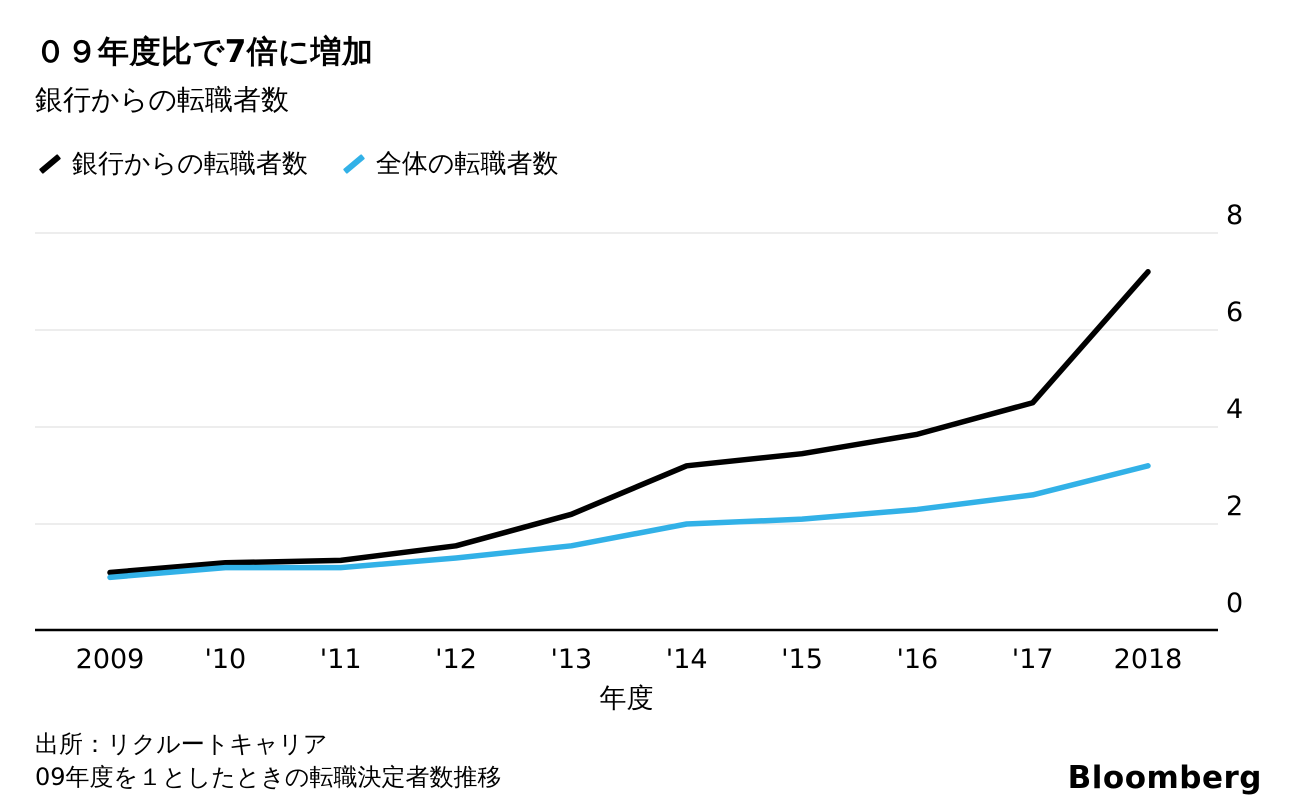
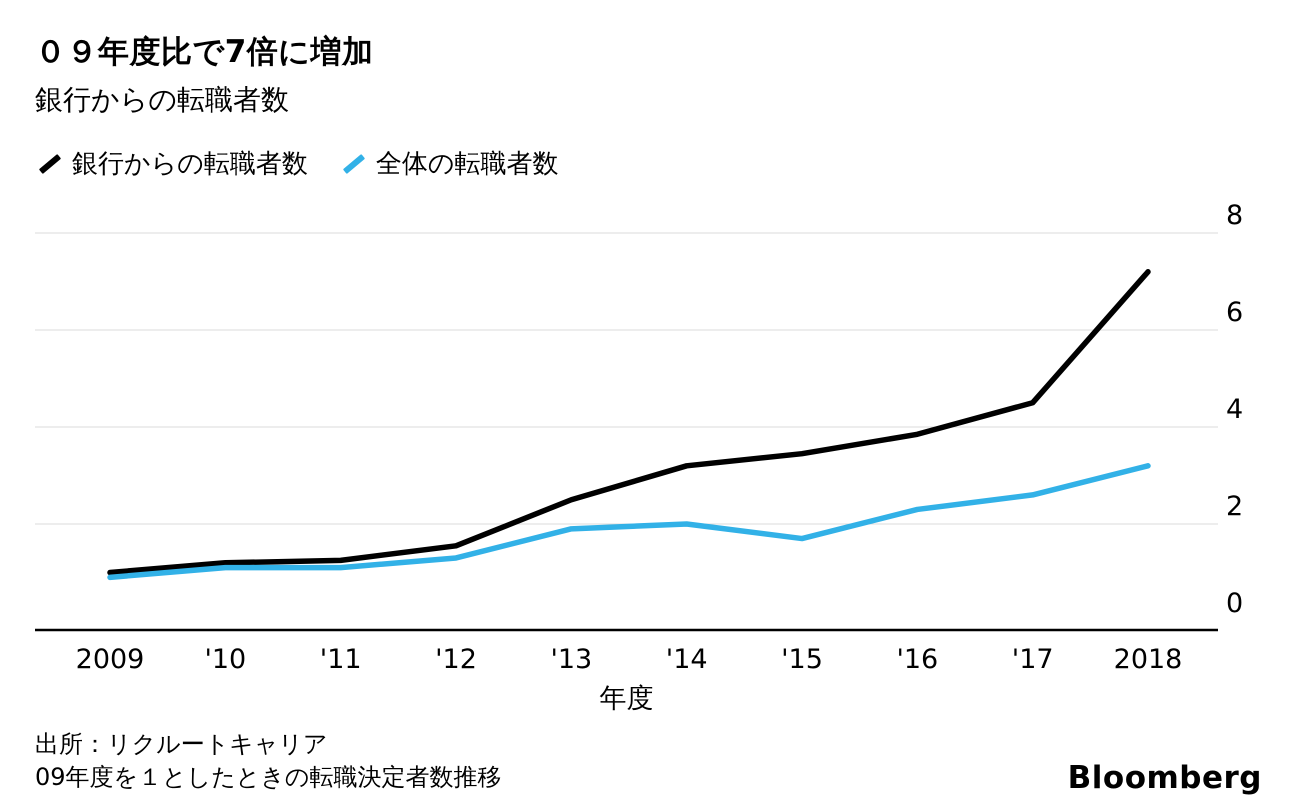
銀行からの転職者数/'13: 2.2 -> 2.5
全体の転職者数/'13: 1.6 -> 1.9
全体の転職者数/'15: 2.1 -> 1.7
